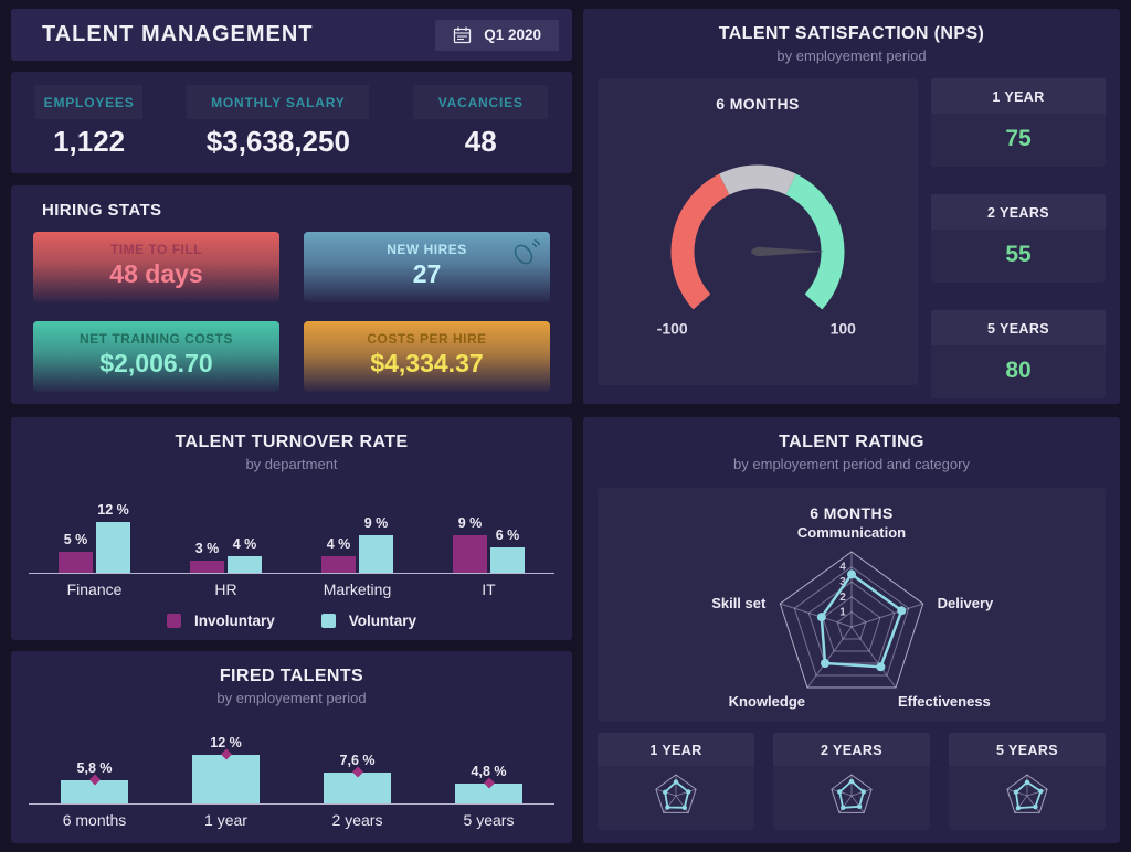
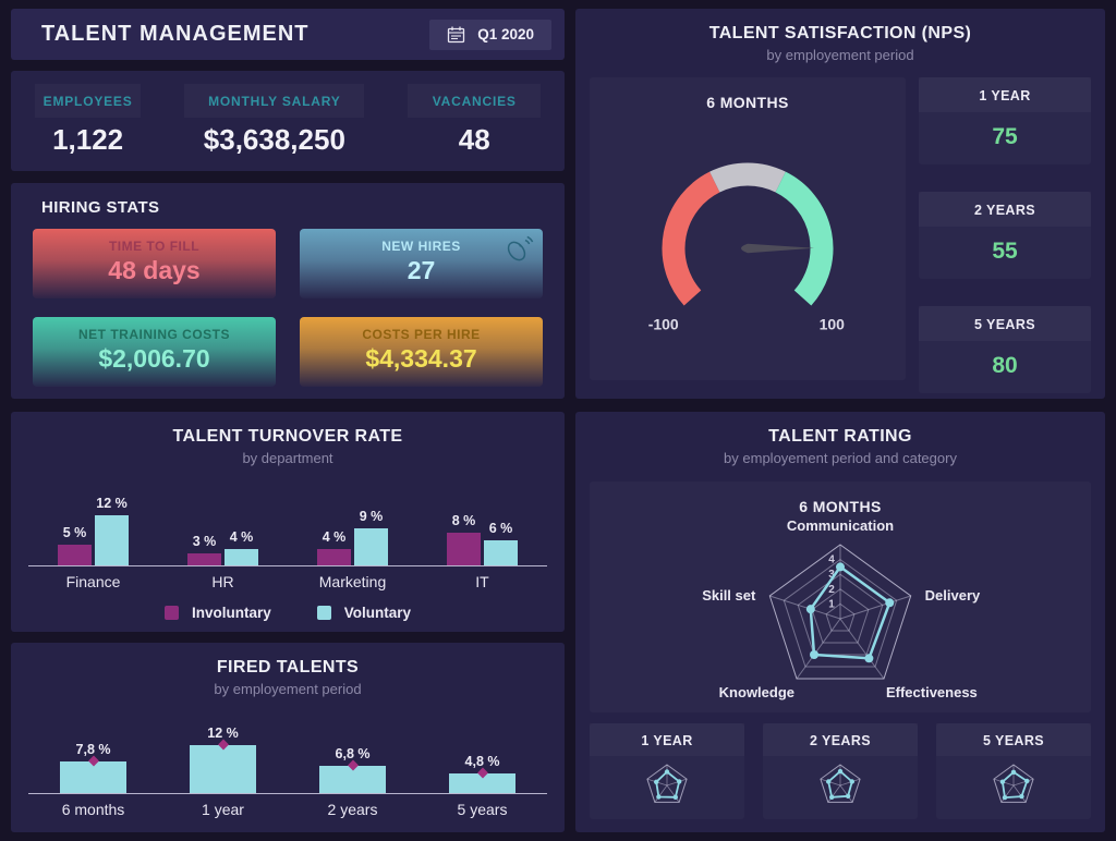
TALENT TURNOVER RATE/Involuntary/IT: 9 -> 8
FIRED TALENTS/6 months: 5,8 -> 7,8
FIRED TALENTS/2 years: 7,6 -> 6,8
